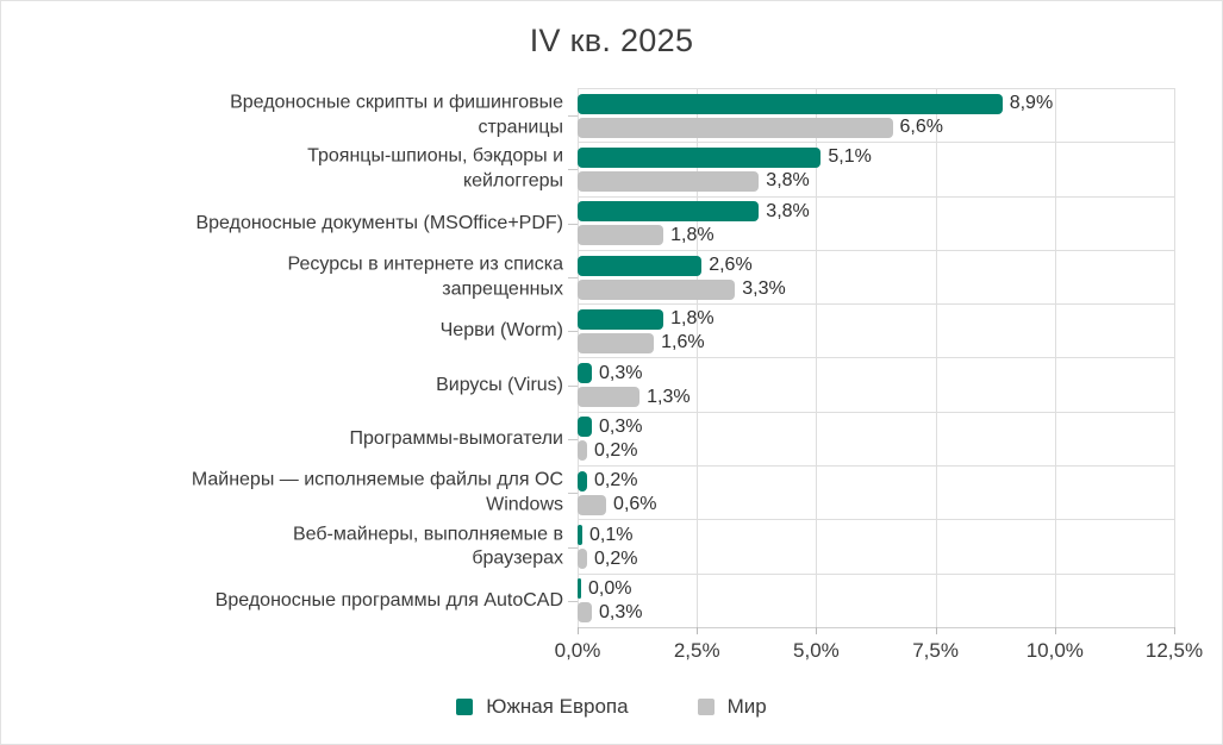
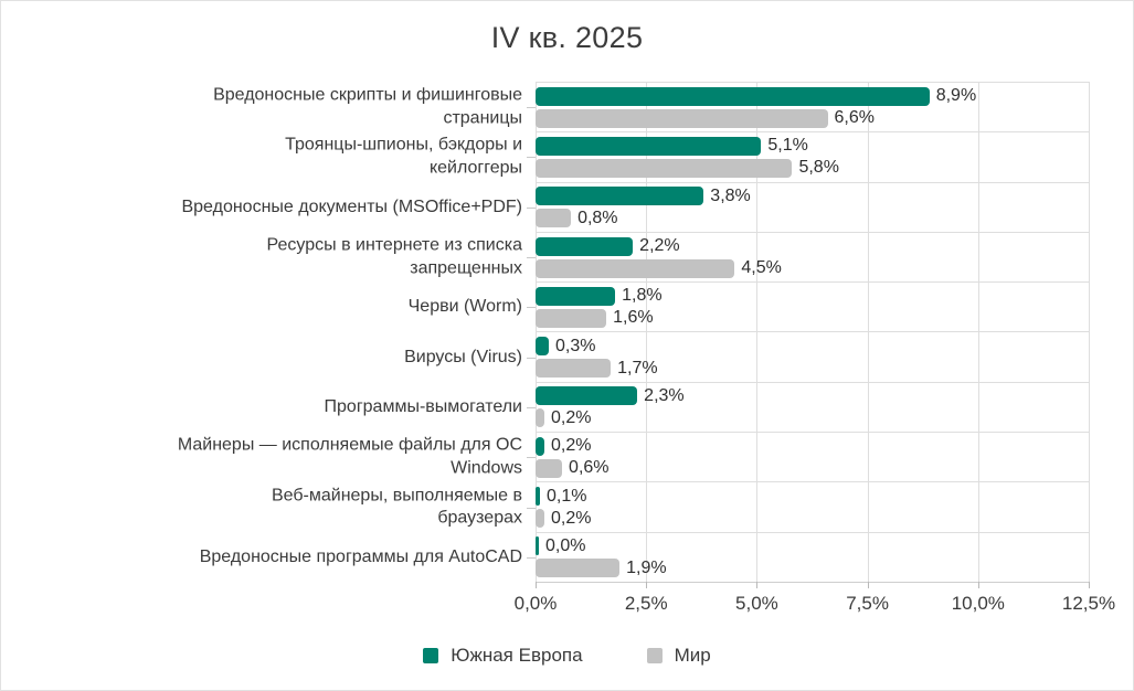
Мир/Троянцы-шпионы, бэкдоры и кейлоггеры: 3,8% -> 5,8%
Мир/Вредоносные документы (MSOffice+PDF): 1,8% -> 0,8%
Южная Европа/Ресурсы в интернете из списка запрещенных: 2,6% -> 2,2%
Мир/Ресурсы в интернете из списка запрещенных: 3,3% -> 4,5%
Мир/Вирусы (Virus): 1,3% -> 1,7%
Южная Европа/Программы-вымогатели: 0,3% -> 2,3%
Мир/Вредоносные программы для AutoCAD: 0,3% -> 1,9%
